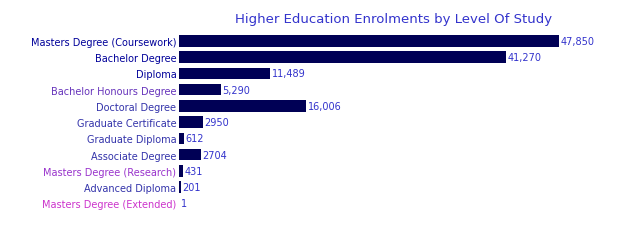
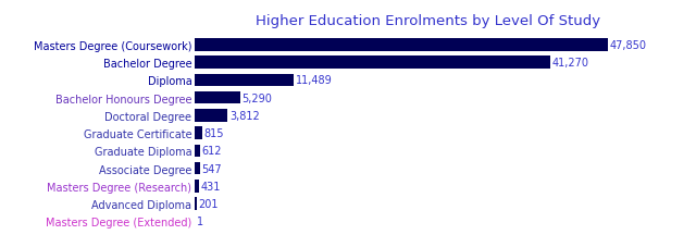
Doctoral Degree: 16,006 -> 3,812
Graduate Certificate: 2950 -> 815
Associate Degree: 2704 -> 547
